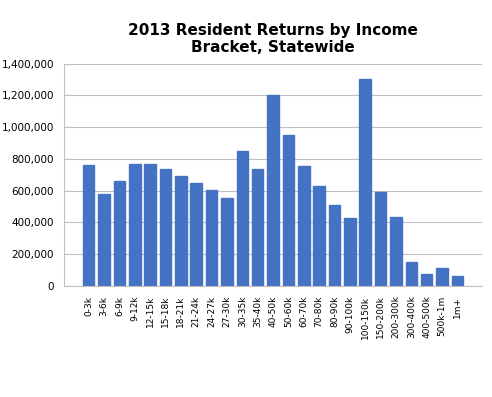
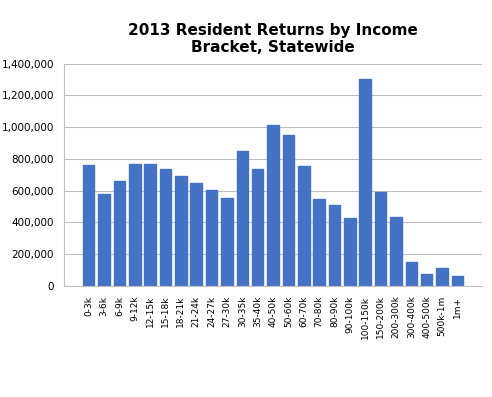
40-50k: 1,200,000 -> 1,010,000
70-80k: 630,000 -> 550,000
